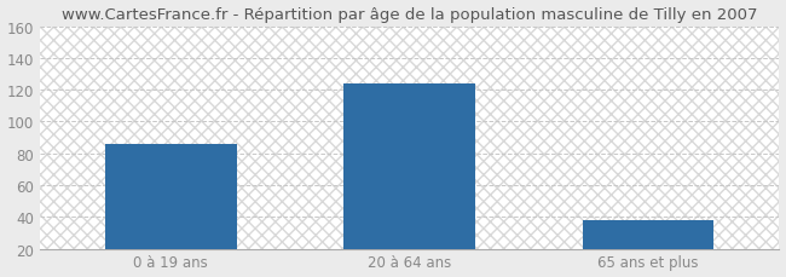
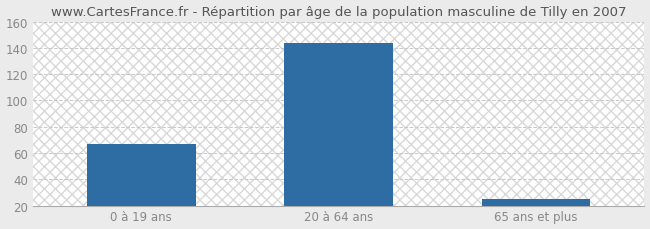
0 à 19 ans: 86 -> 67
20 à 64 ans: 124 -> 144
65 ans et plus: 38 -> 25
